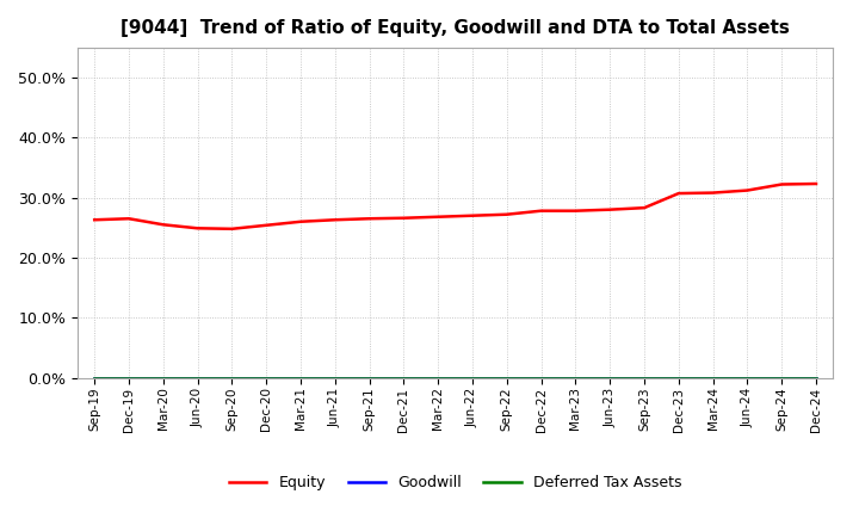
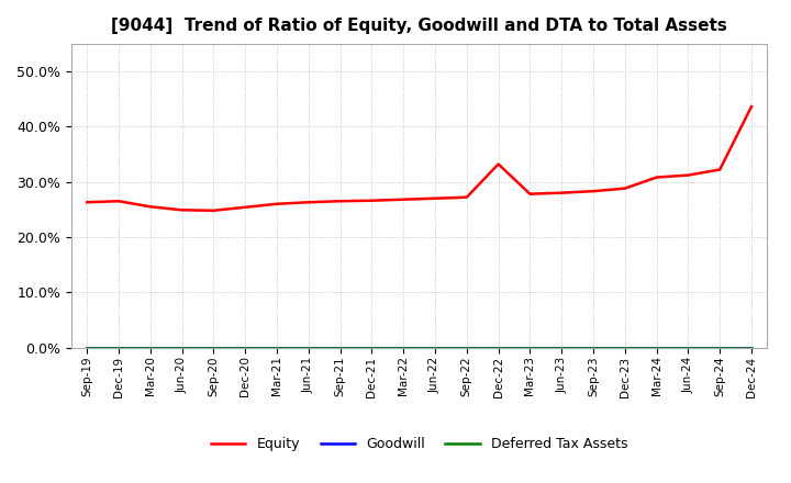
Equity/Dec-22: 27.8% -> 33.2%
Equity/Dec-23: 30.7% -> 28.8%
Equity/Dec-24: 32.3% -> 43.6%
